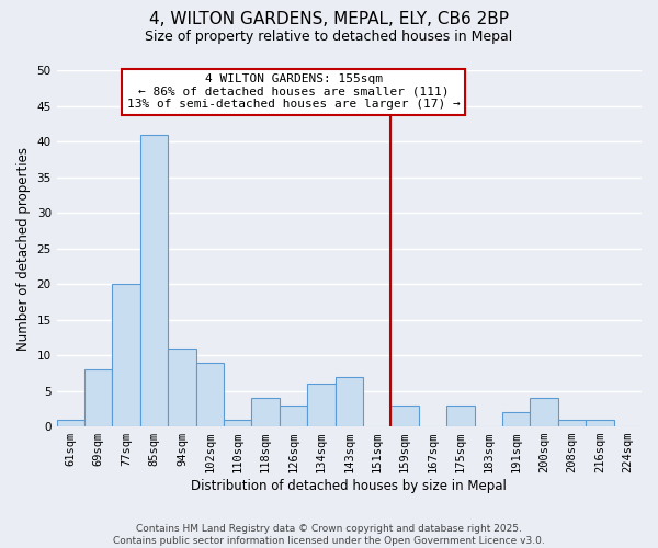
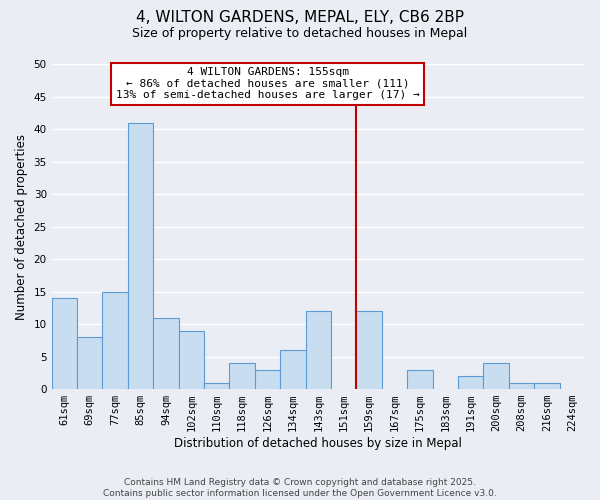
61sqm: 1 -> 14
77sqm: 20 -> 15
143sqm: 7 -> 12
159sqm: 3 -> 12
